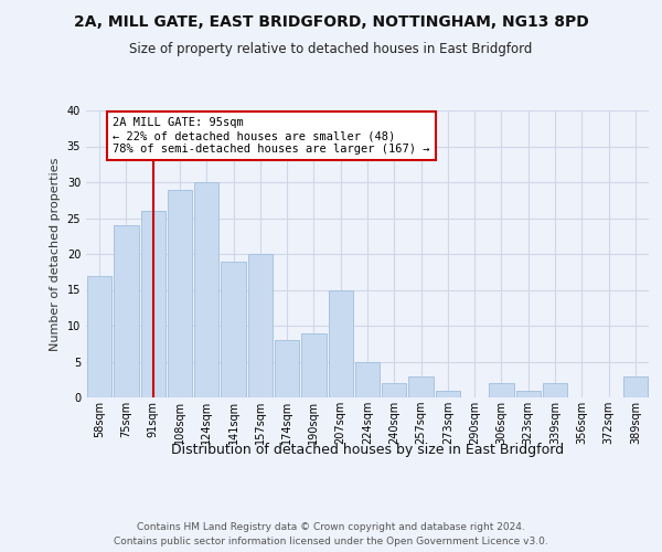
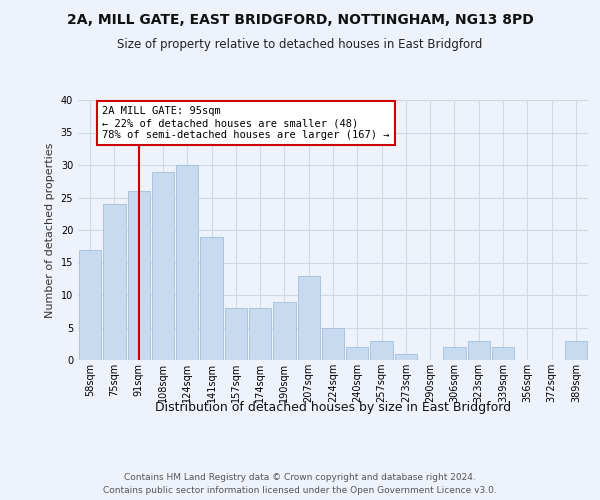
157sqm: 20 -> 8
207sqm: 15 -> 13
323sqm: 1 -> 3
